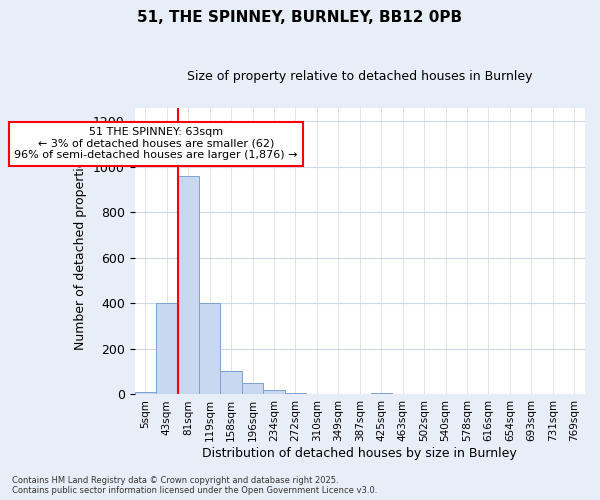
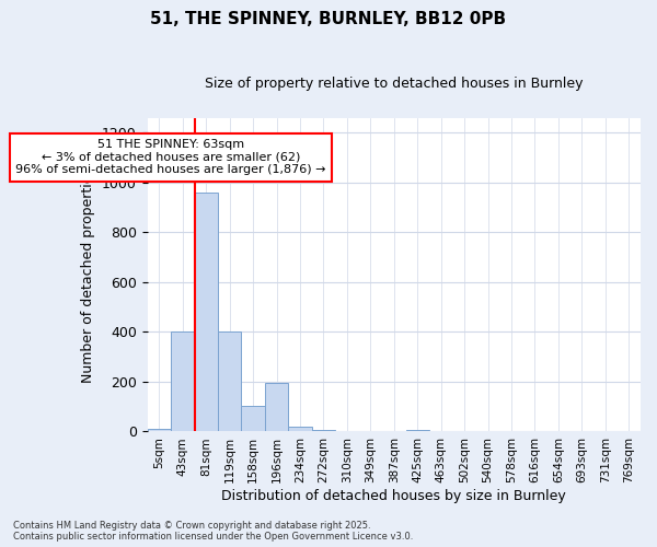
196sqm: 50 -> 195
